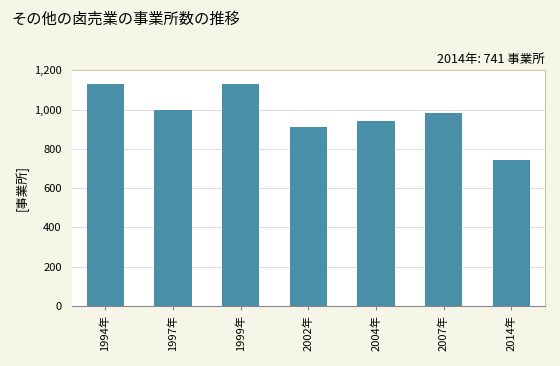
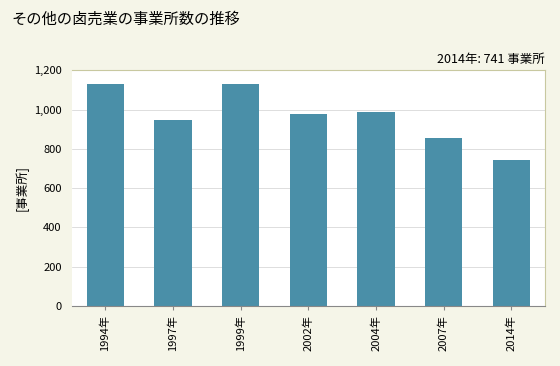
1997年: 1,000 -> 950
2002年: 910 -> 980
2004年: 940 -> 990
2007年: 980 -> 860
